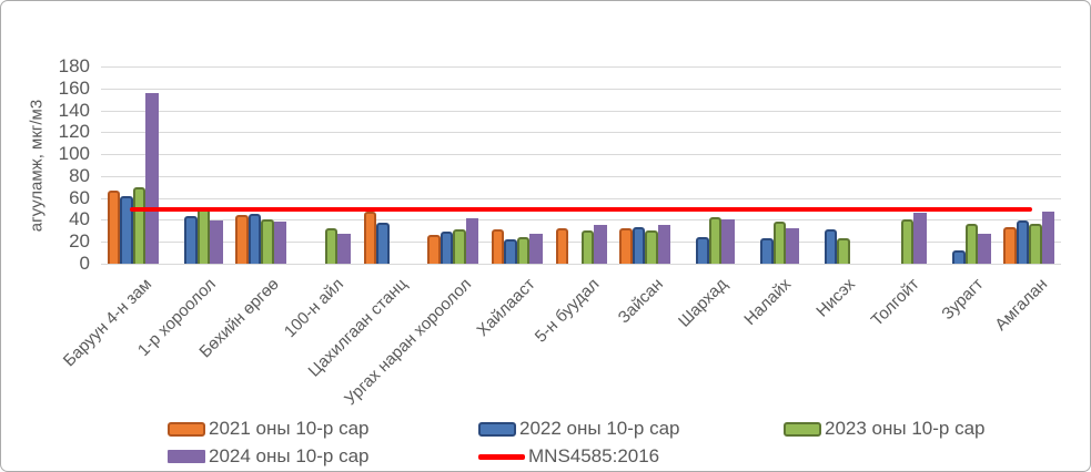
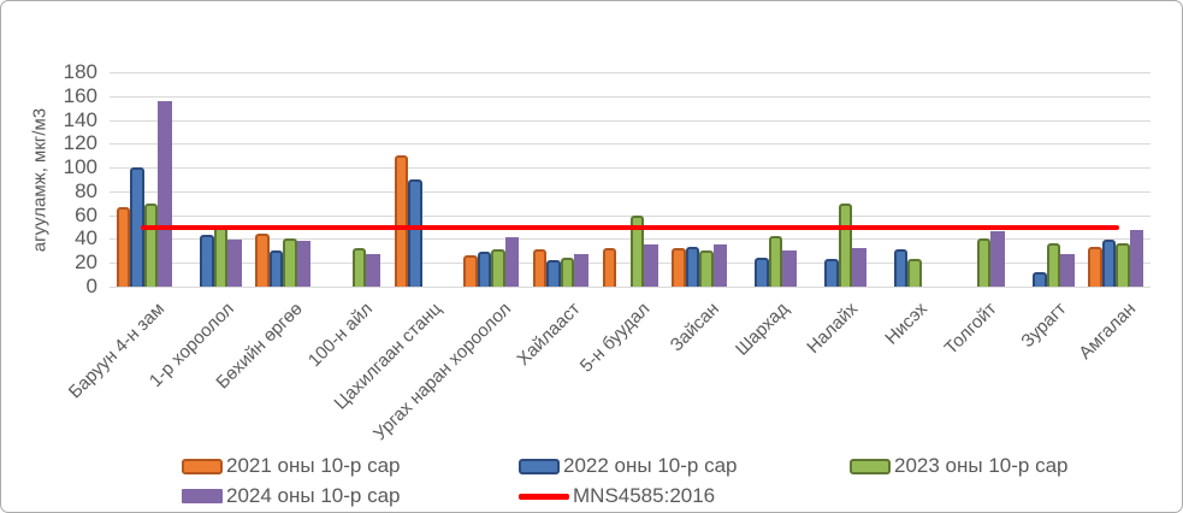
2022 оны 10-р сар/Баруун 4-н зам: 60 -> 100
2022 оны 10-р сар/Бөхийн өргөө: 50 -> 30
2021 оны 10-р сар/Цахилгаан станц: 50 -> 110
2022 оны 10-р сар/Цахилгаан станц: 40 -> 90
2023 оны 10-р сар/5-н буудал: 30 -> 60
2024 оны 10-р сар/Шархад: 40 -> 30
2023 оны 10-р сар/Налайх: 40 -> 70
